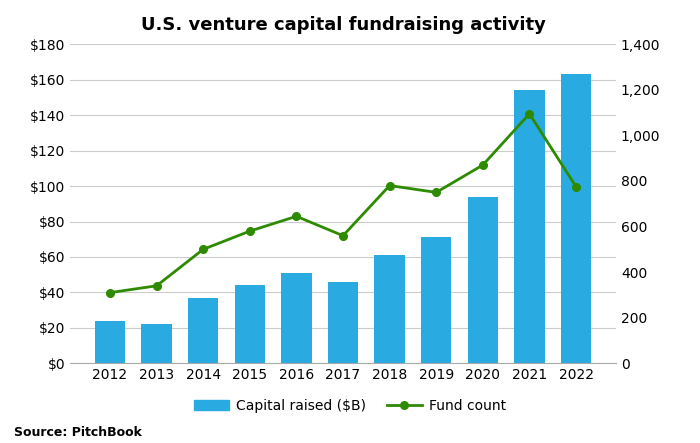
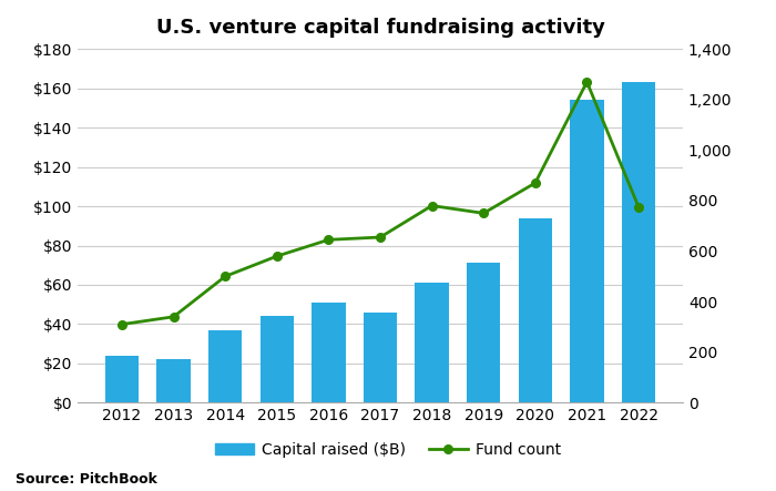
Fund count/2017: 560 -> 655
Fund count/2021: 1,095 -> 1,270
